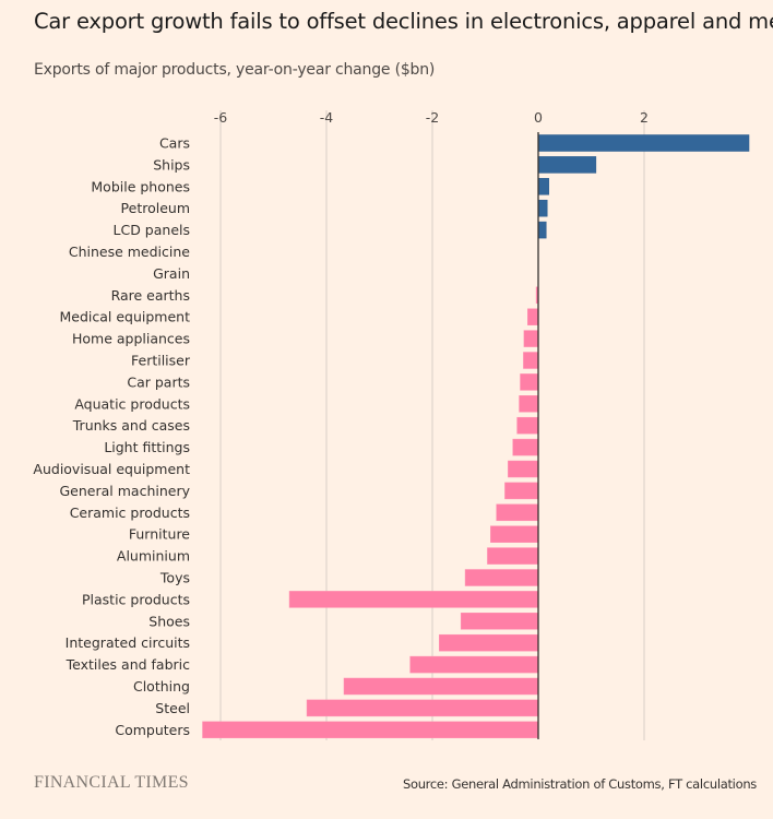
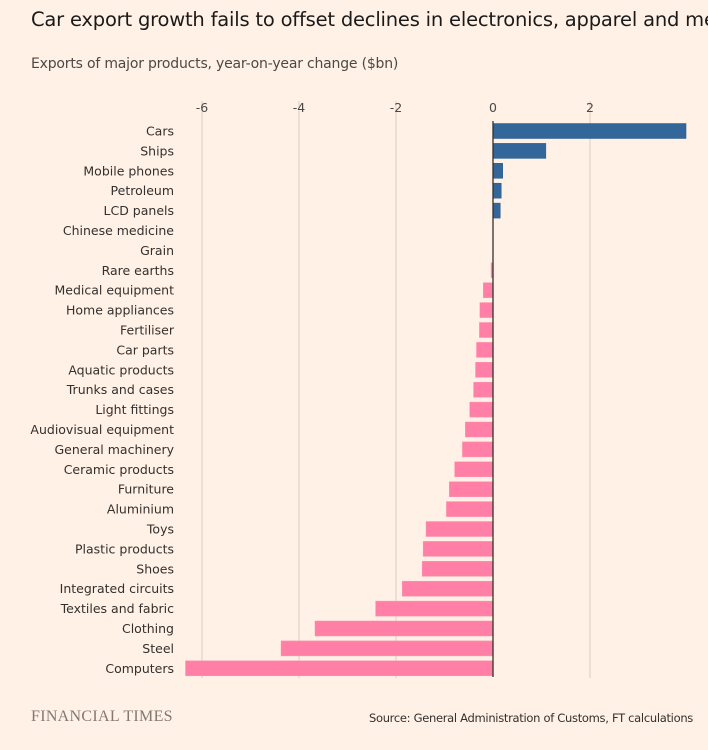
Plastic products: -4.7 -> -1.4
